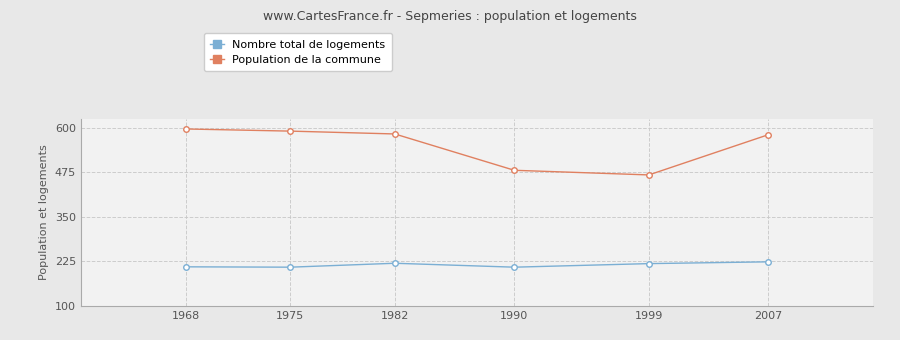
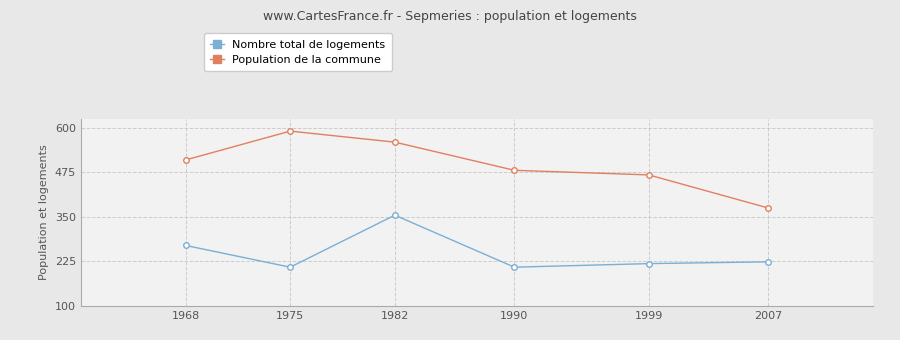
Nombre total de logements/1968: 210 -> 270
Population de la commune/1968: 597 -> 510
Nombre total de logements/1982: 220 -> 355
Population de la commune/1982: 583 -> 560
Population de la commune/2007: 581 -> 375
